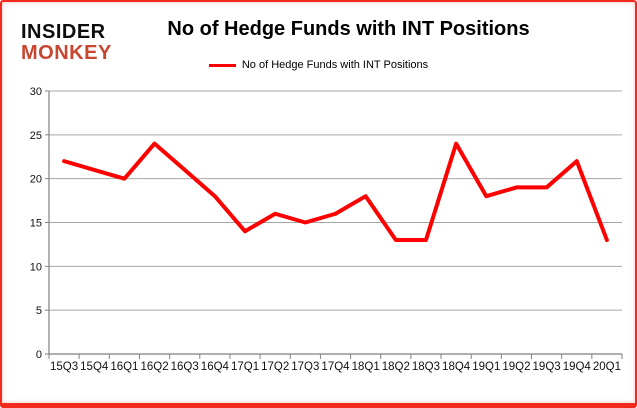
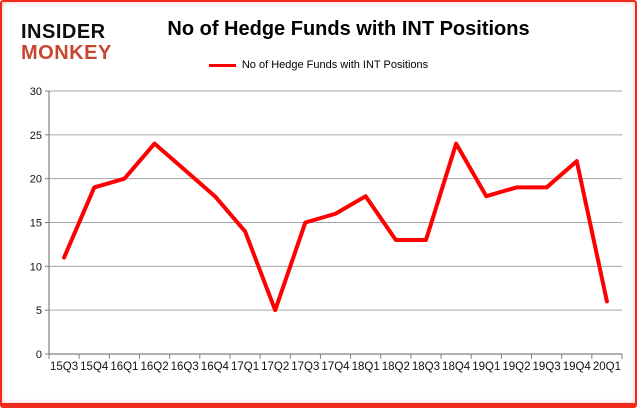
15Q3: 22 -> 11
15Q4: 21 -> 19
17Q2: 16 -> 5
20Q1: 13 -> 6
